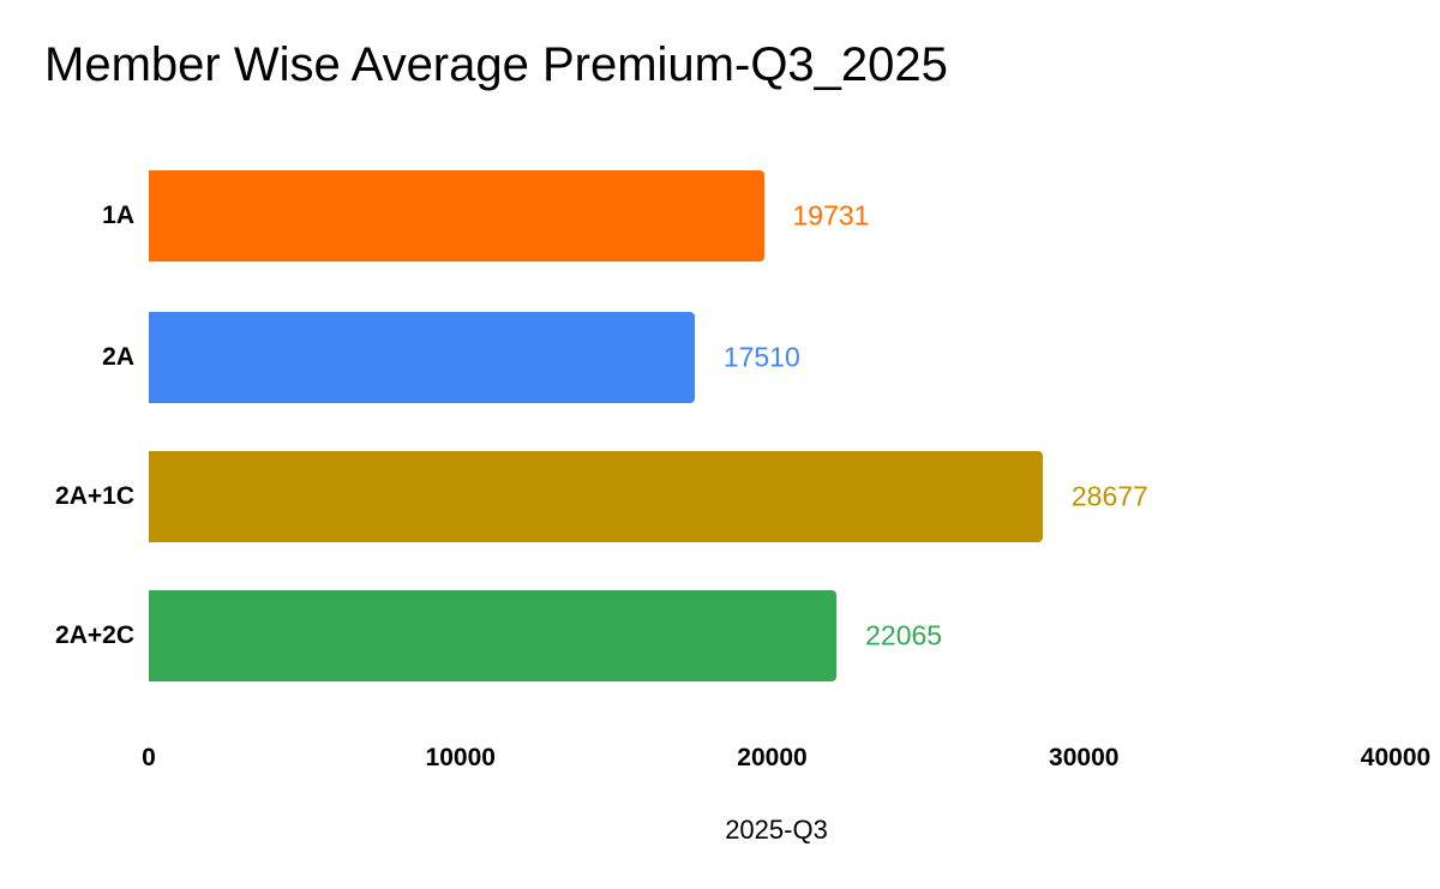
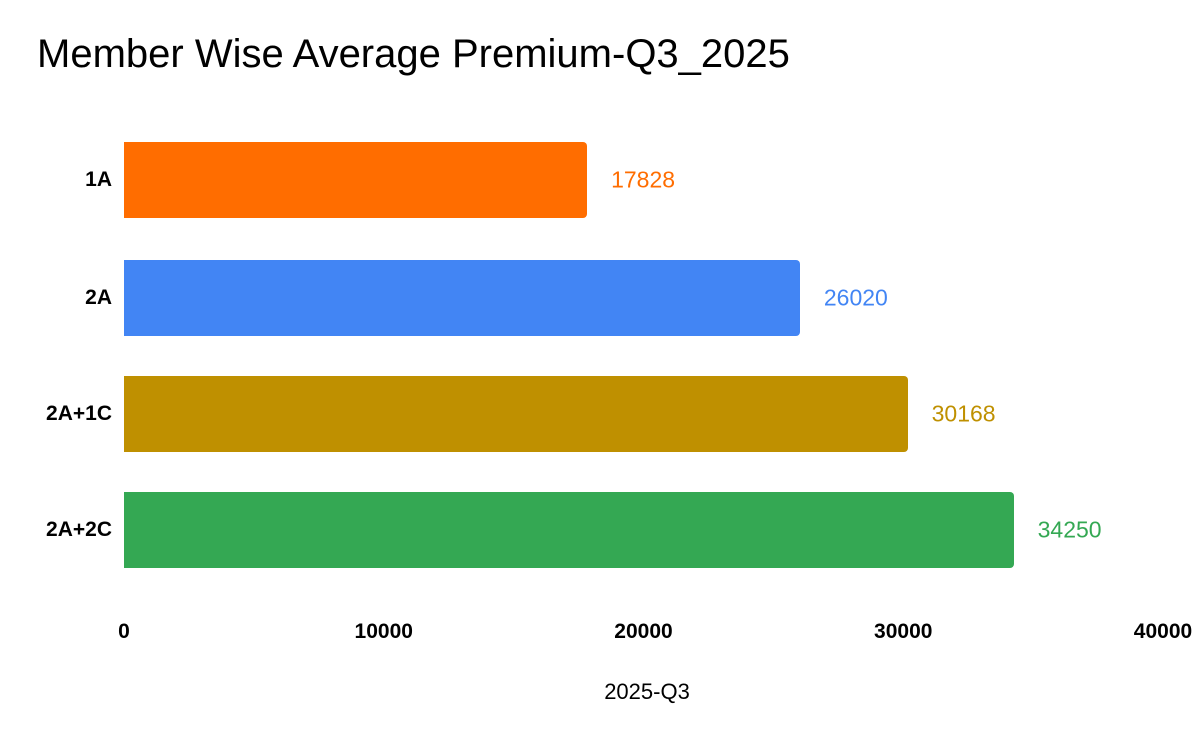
1A: 19731 -> 17828
2A: 17510 -> 26020
2A+1C: 28677 -> 30168
2A+2C: 22065 -> 34250
